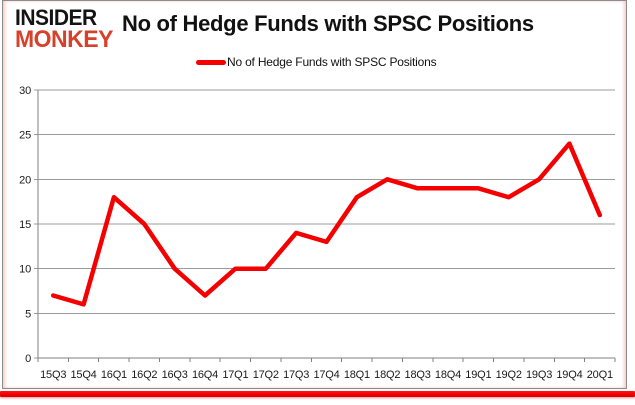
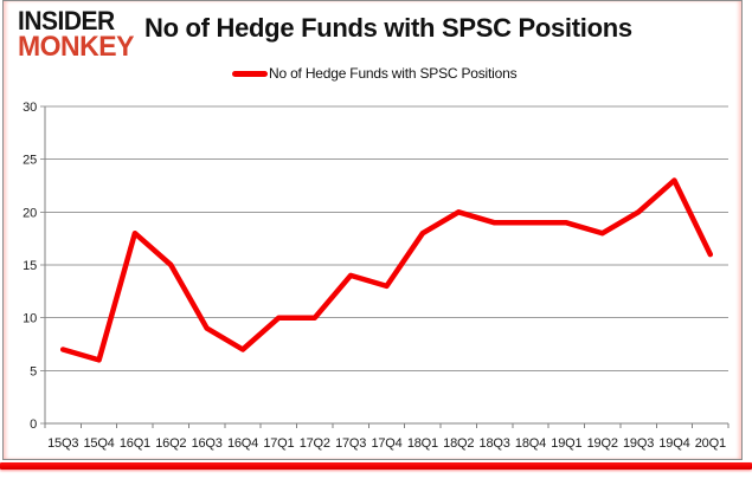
16Q3: 10 -> 9
19Q4: 24 -> 23
